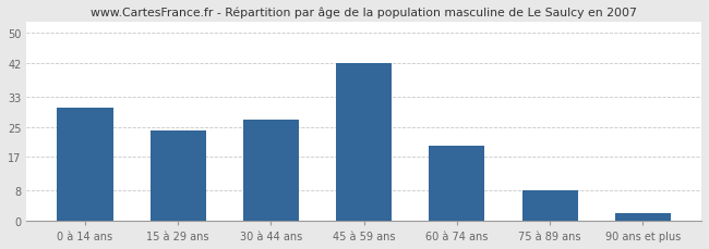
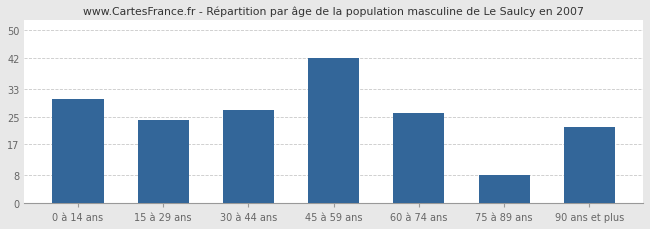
60 à 74 ans: 20 -> 26
90 ans et plus: 2 -> 22
